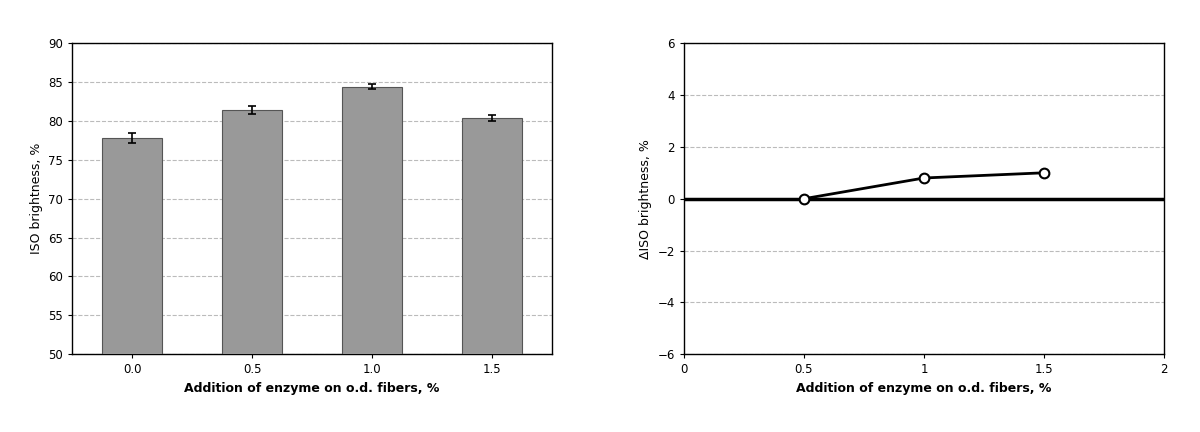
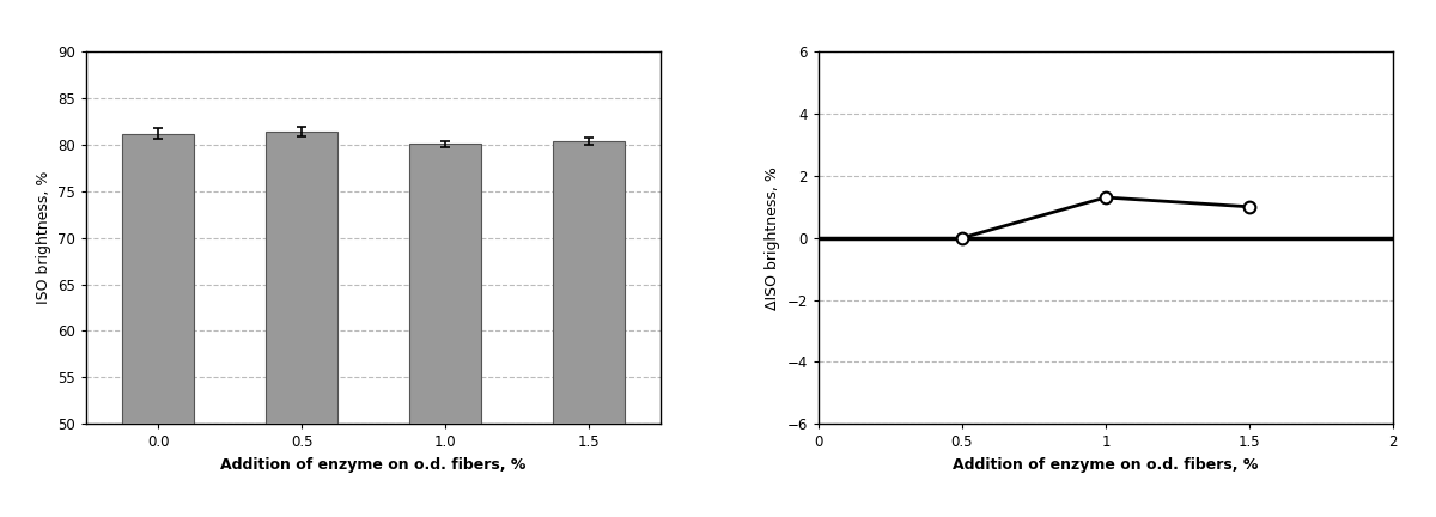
0.0: 77.8 -> 81.2
1.0: 84.4 -> 80.1
1: 0.8 -> 1.3
